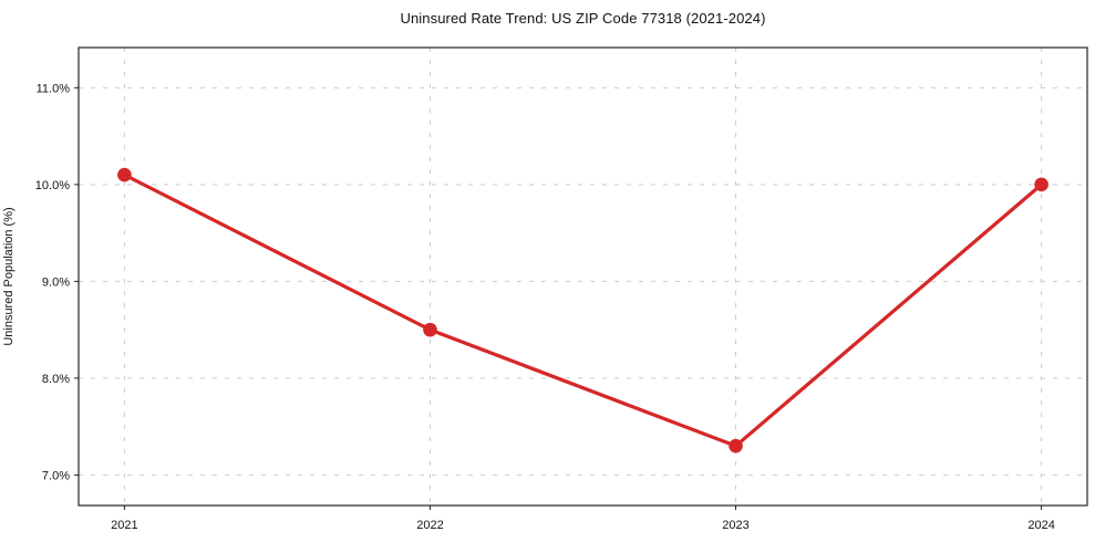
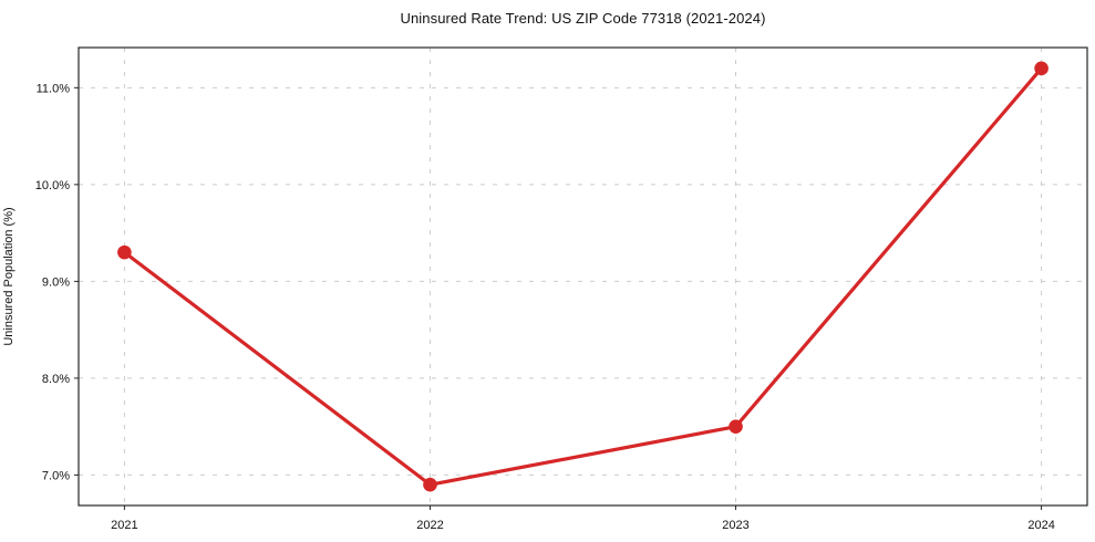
2021: 10.1% -> 9.3%
2022: 8.5% -> 6.9%
2023: 7.3% -> 7.5%
2024: 10.0% -> 11.2%
